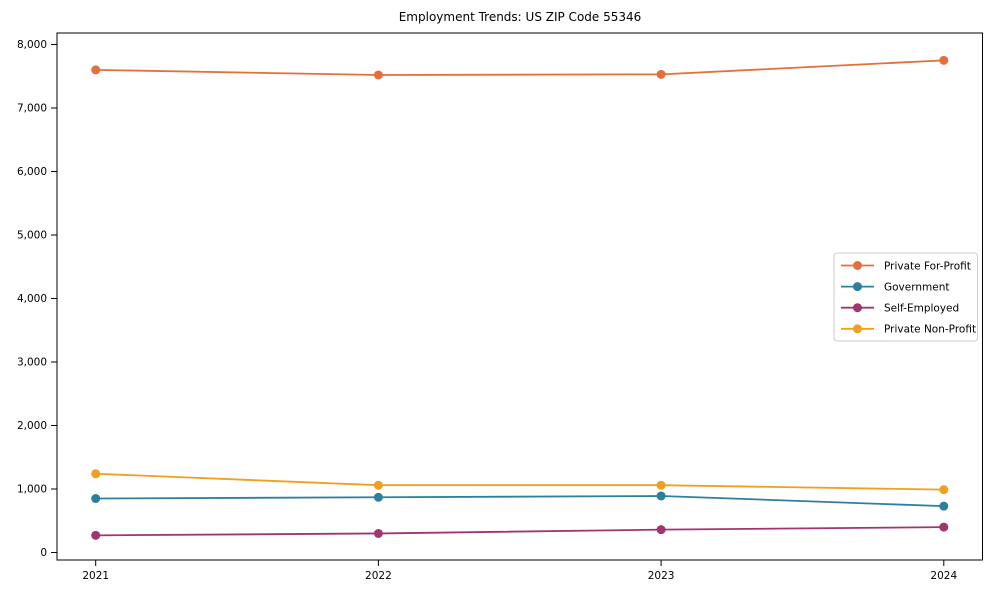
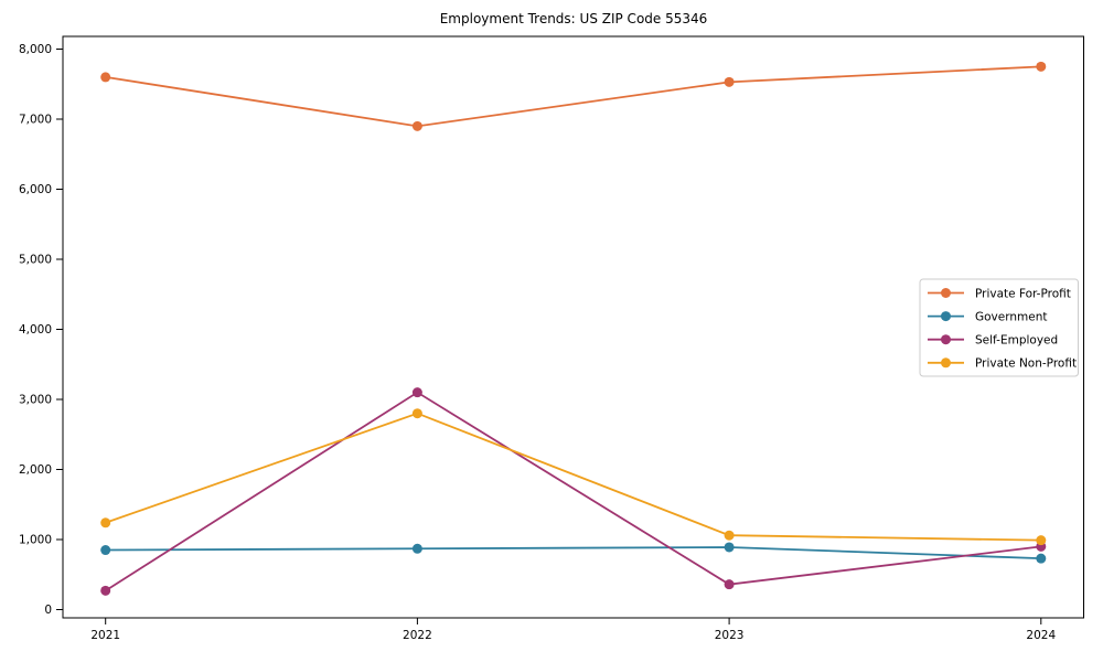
Private For-Profit/2022: 7500 -> 6900
Self-Employed/2022: 300 -> 3100
Private Non-Profit/2022: 1100 -> 2800
Self-Employed/2024: 400 -> 900
